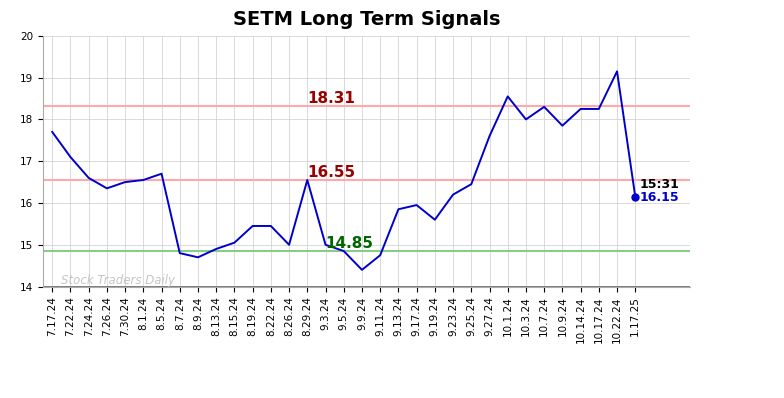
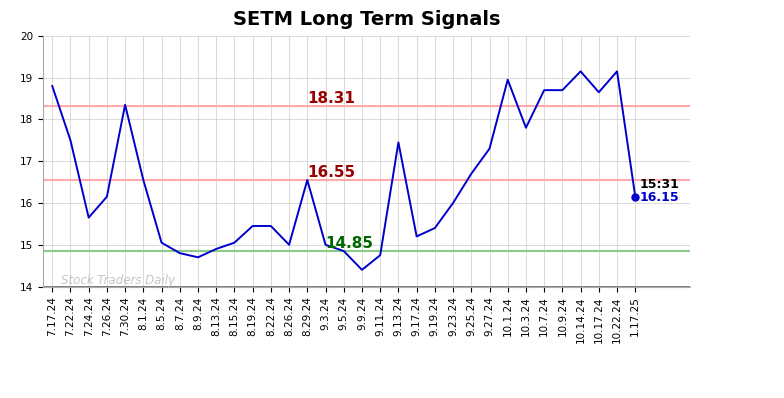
7.17.24: 17.70 -> 18.80
7.22.24: 17.10 -> 17.50
7.24.24: 16.60 -> 15.65
7.26.24: 16.35 -> 16.15
7.30.24: 16.50 -> 18.35
8.5.24: 16.70 -> 15.05
9.13.24: 15.85 -> 17.45
9.17.24: 15.95 -> 15.20
9.19.24: 15.60 -> 15.40
9.23.24: 16.20 -> 16.00
9.25.24: 16.45 -> 16.70
9.27.24: 17.60 -> 17.30
10.1.24: 18.55 -> 18.95
10.3.24: 18.00 -> 17.80
10.7.24: 18.30 -> 18.70
10.9.24: 17.85 -> 18.70
10.14.24: 18.25 -> 19.15
10.17.24: 18.25 -> 18.65
